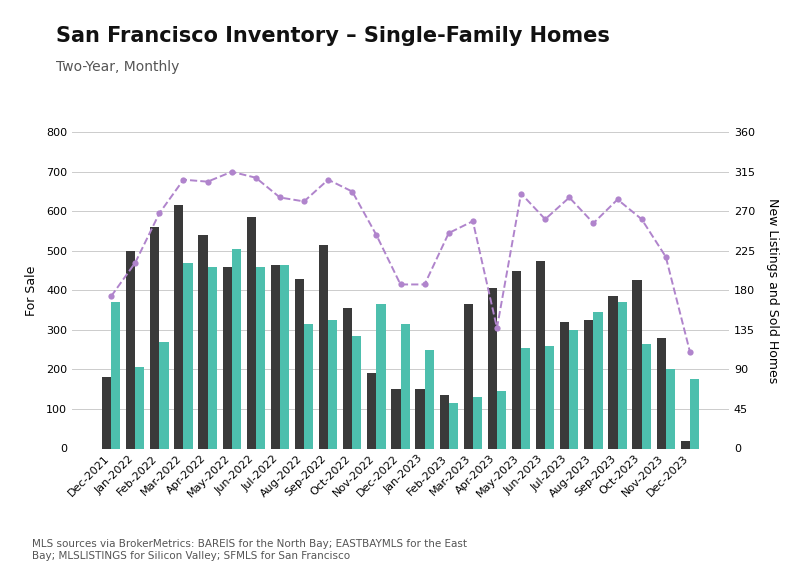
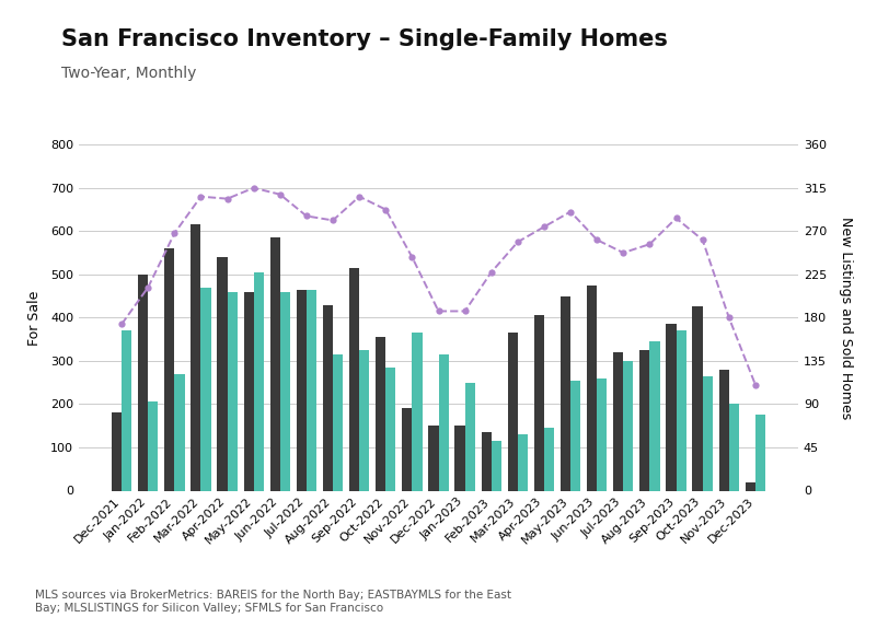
For Sale/Feb-2023: 545 -> 505
For Sale/Apr-2023: 305 -> 610
For Sale/Jul-2023: 635 -> 550
For Sale/Nov-2023: 485 -> 400
